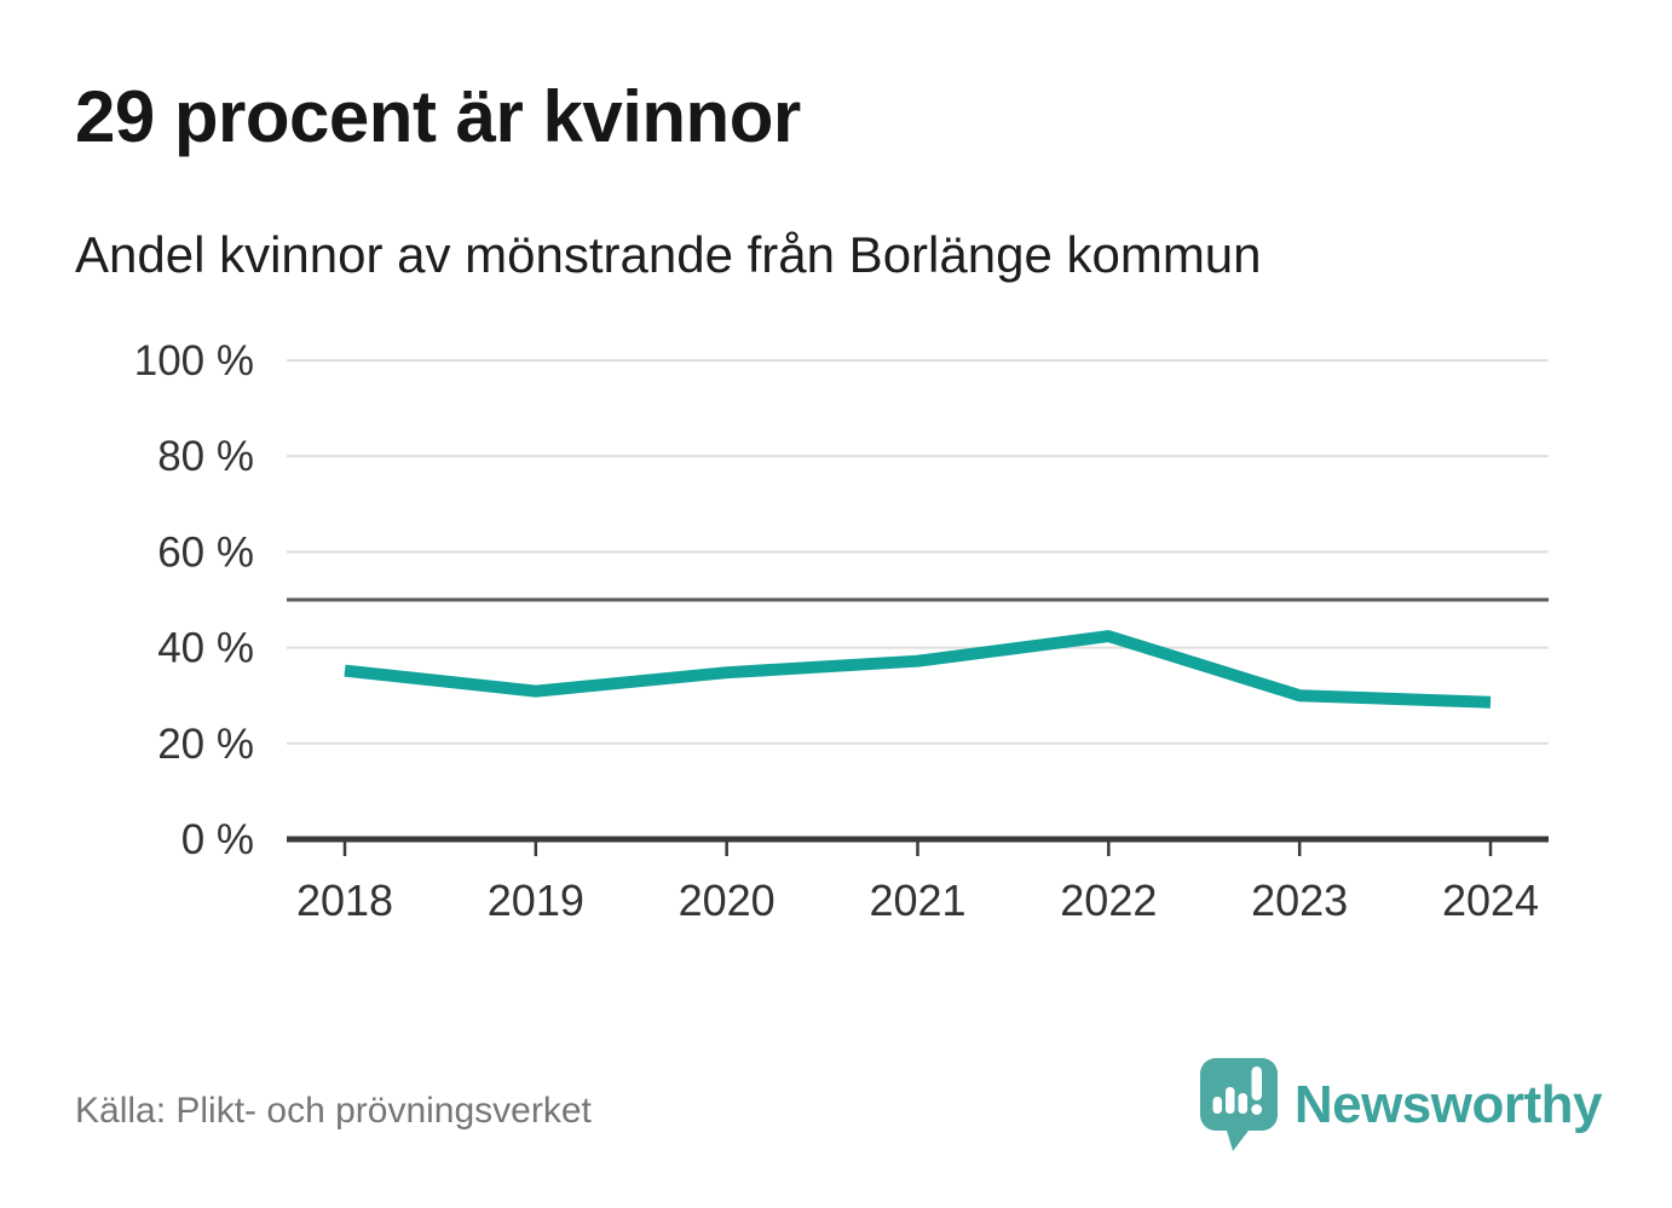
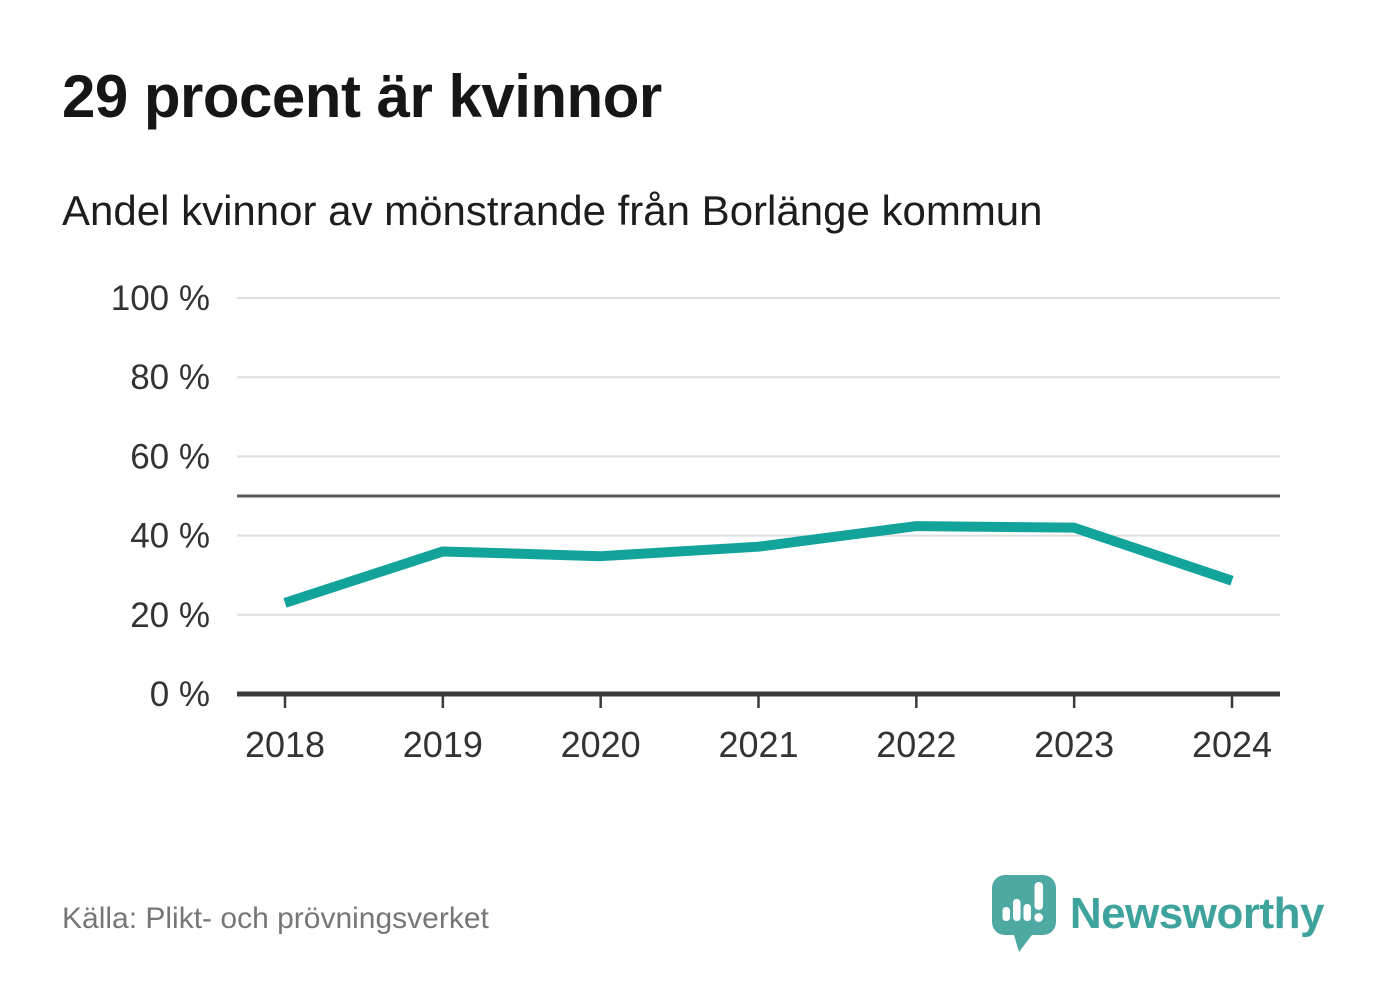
2018: 35% -> 23%
2019: 31% -> 36%
2023: 30% -> 42%
